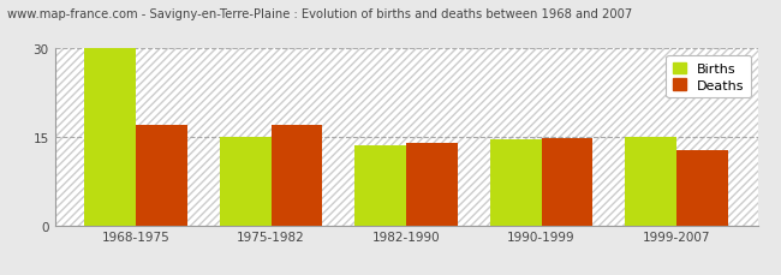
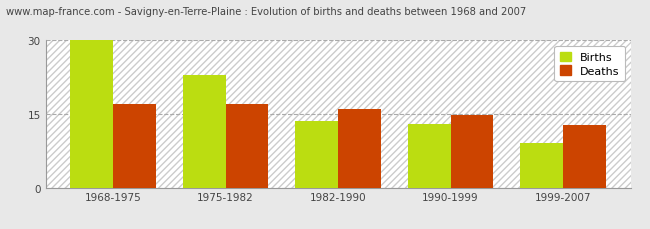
Births/1975-1982: 15.0 -> 23.0
Deaths/1982-1990: 14.0 -> 16.0
Births/1990-1999: 14.5 -> 13.0
Births/1999-2007: 15.0 -> 9.0
